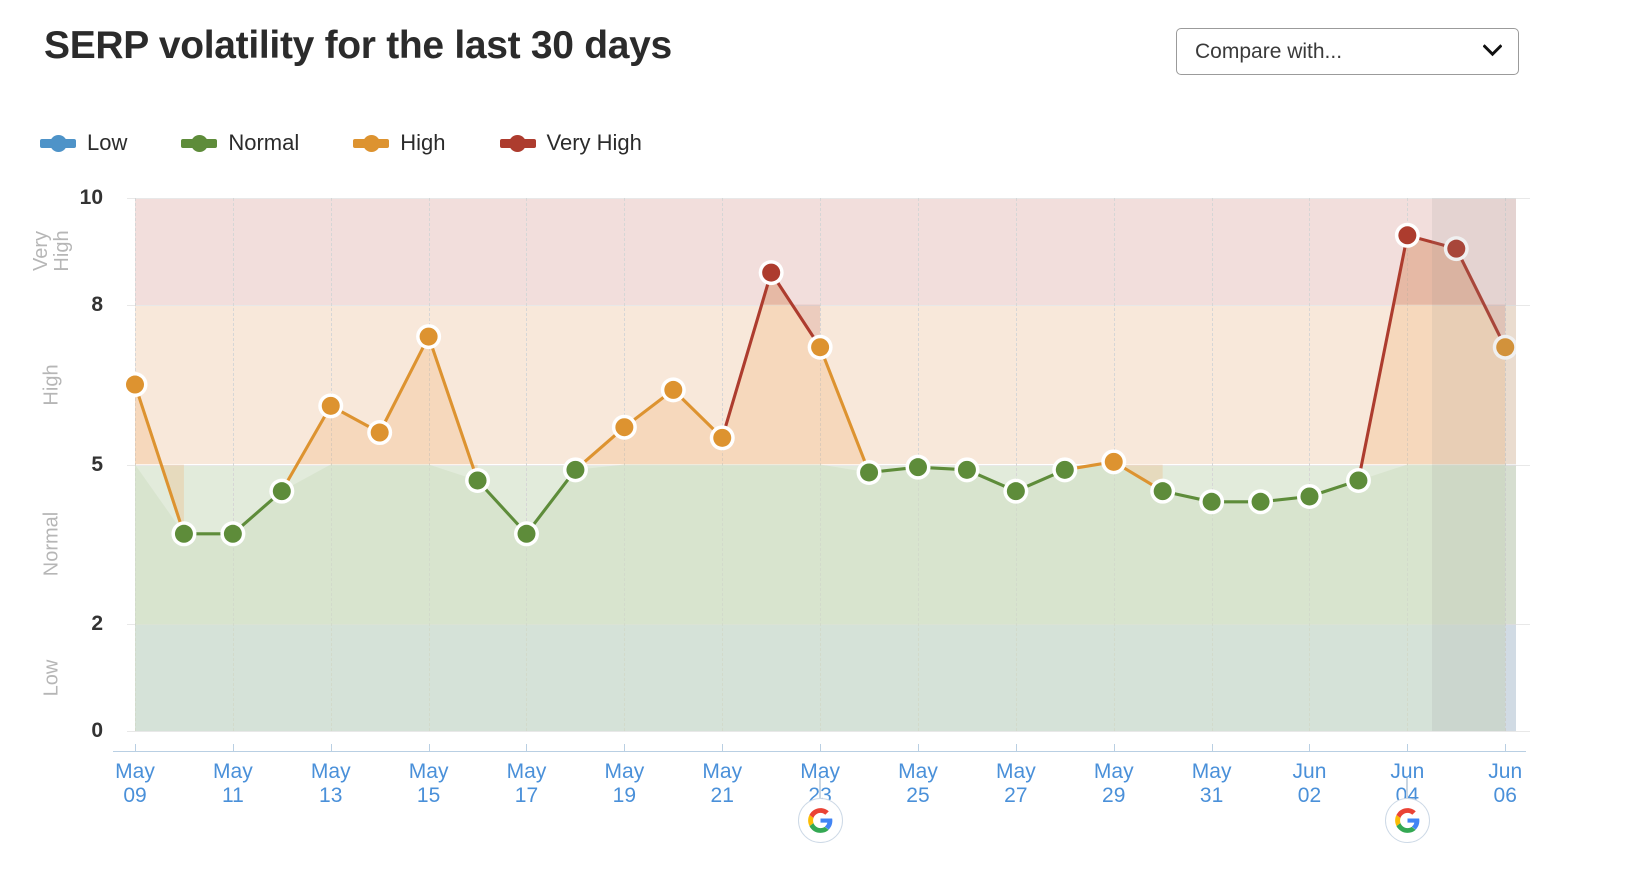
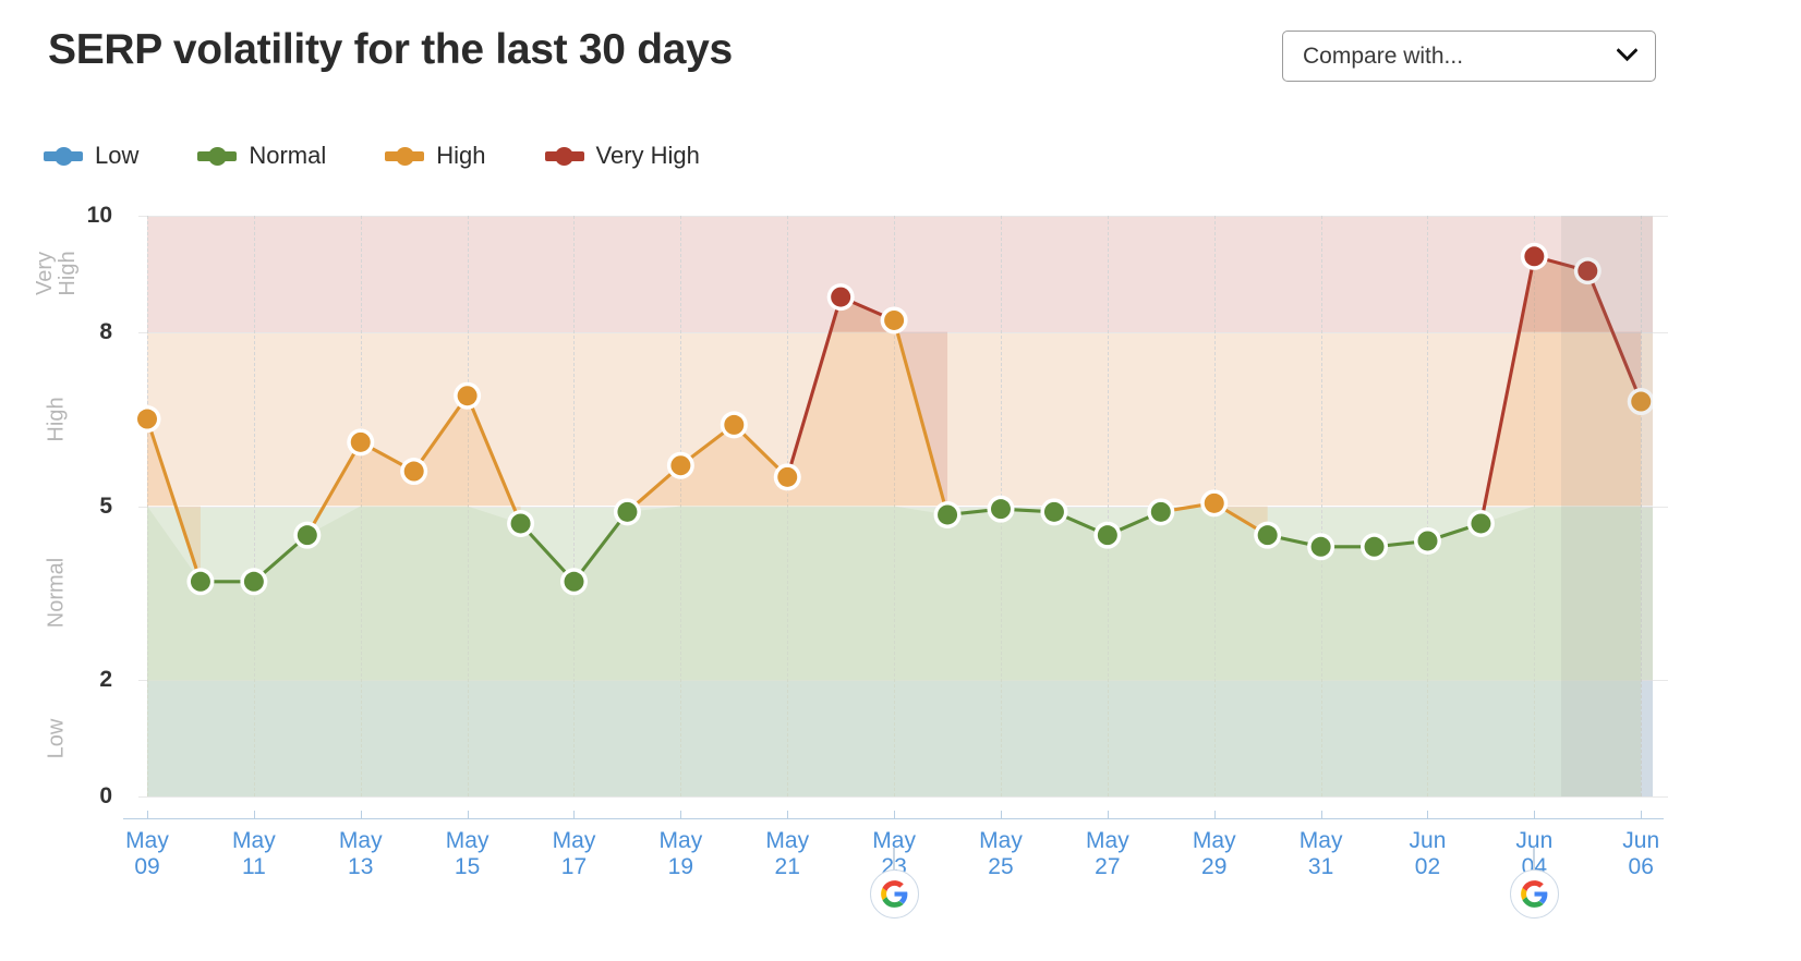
May 15: 7.4 -> 6.9
May 23: 7.2 -> 8.2
Jun 06: 7.2 -> 6.8
